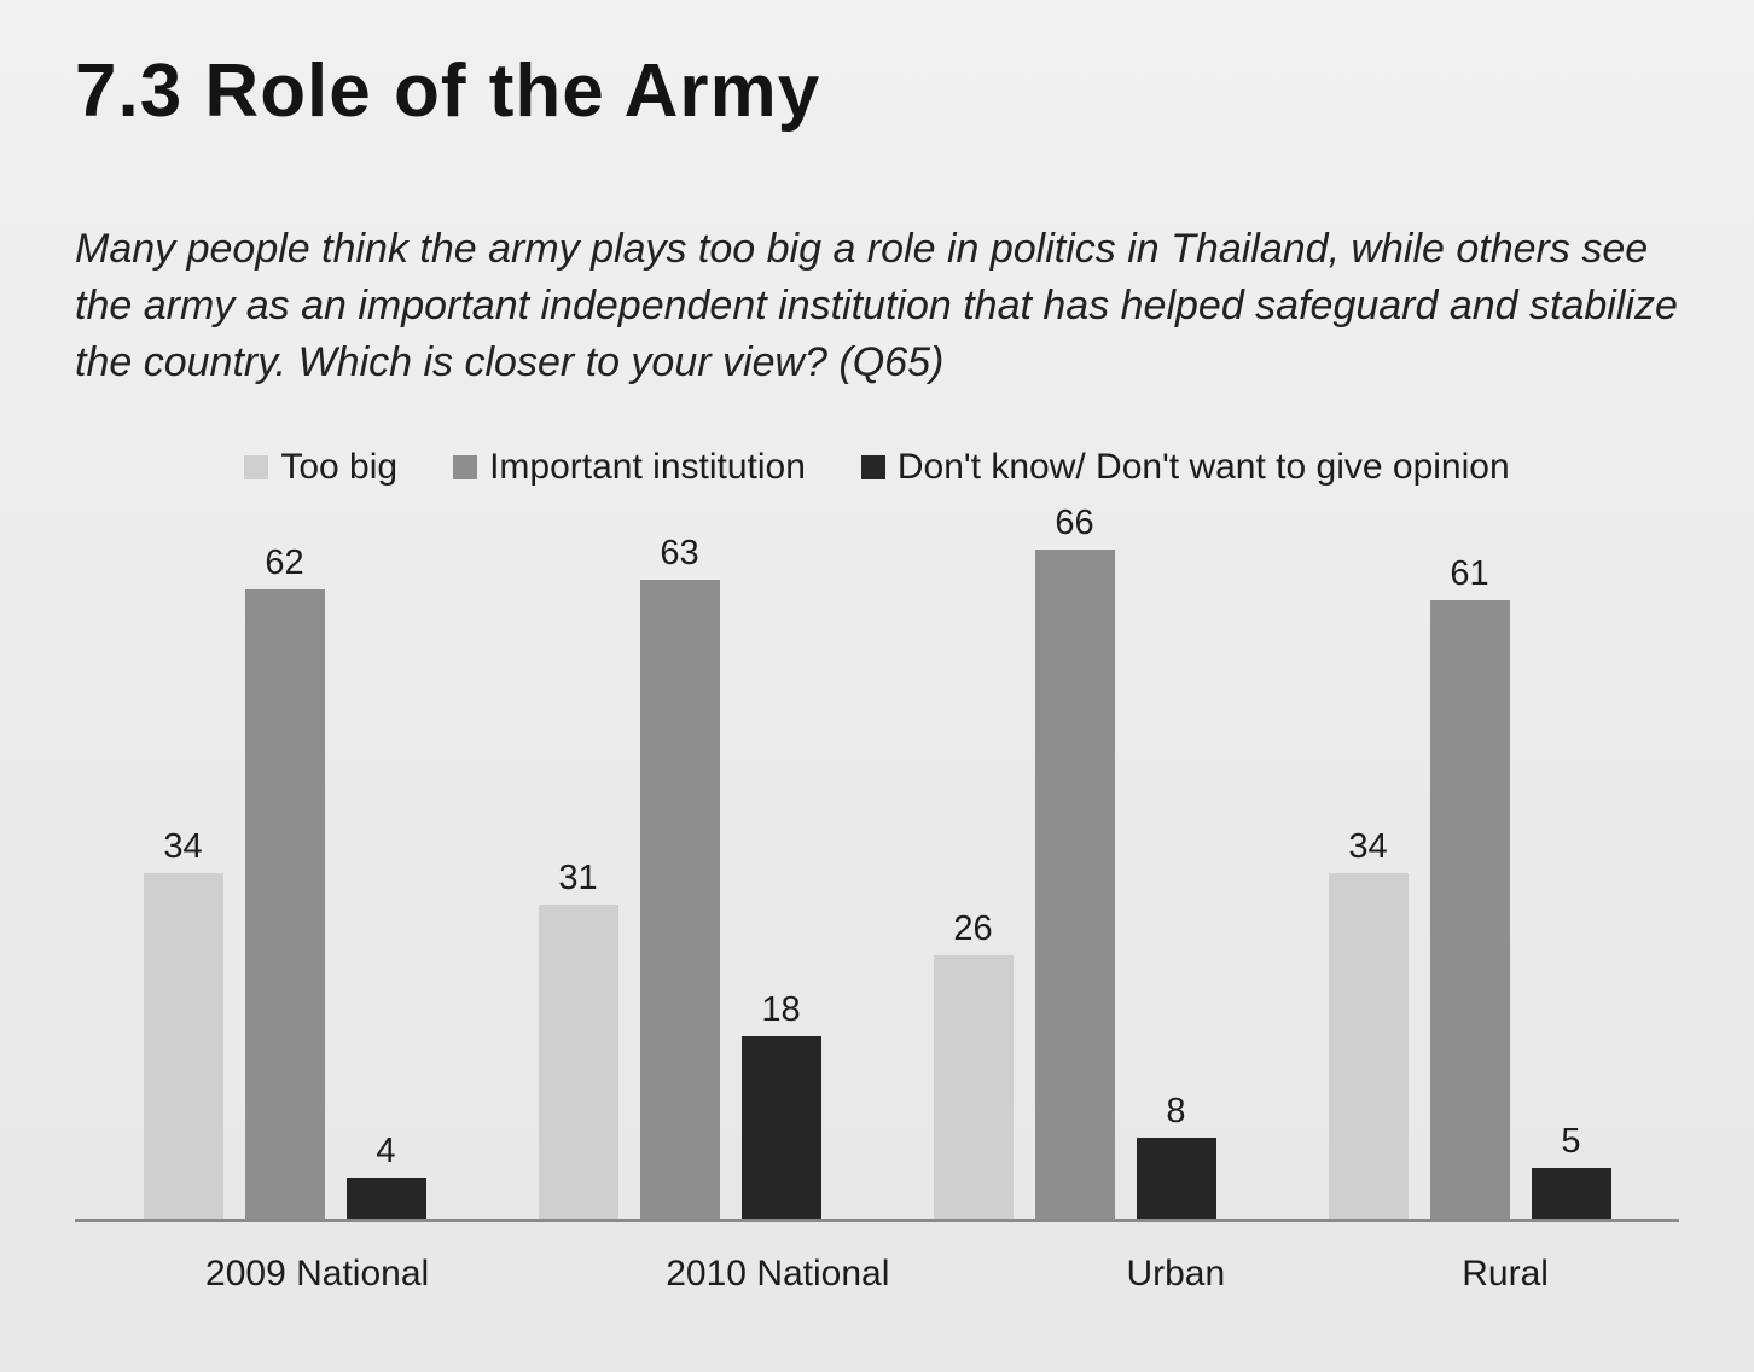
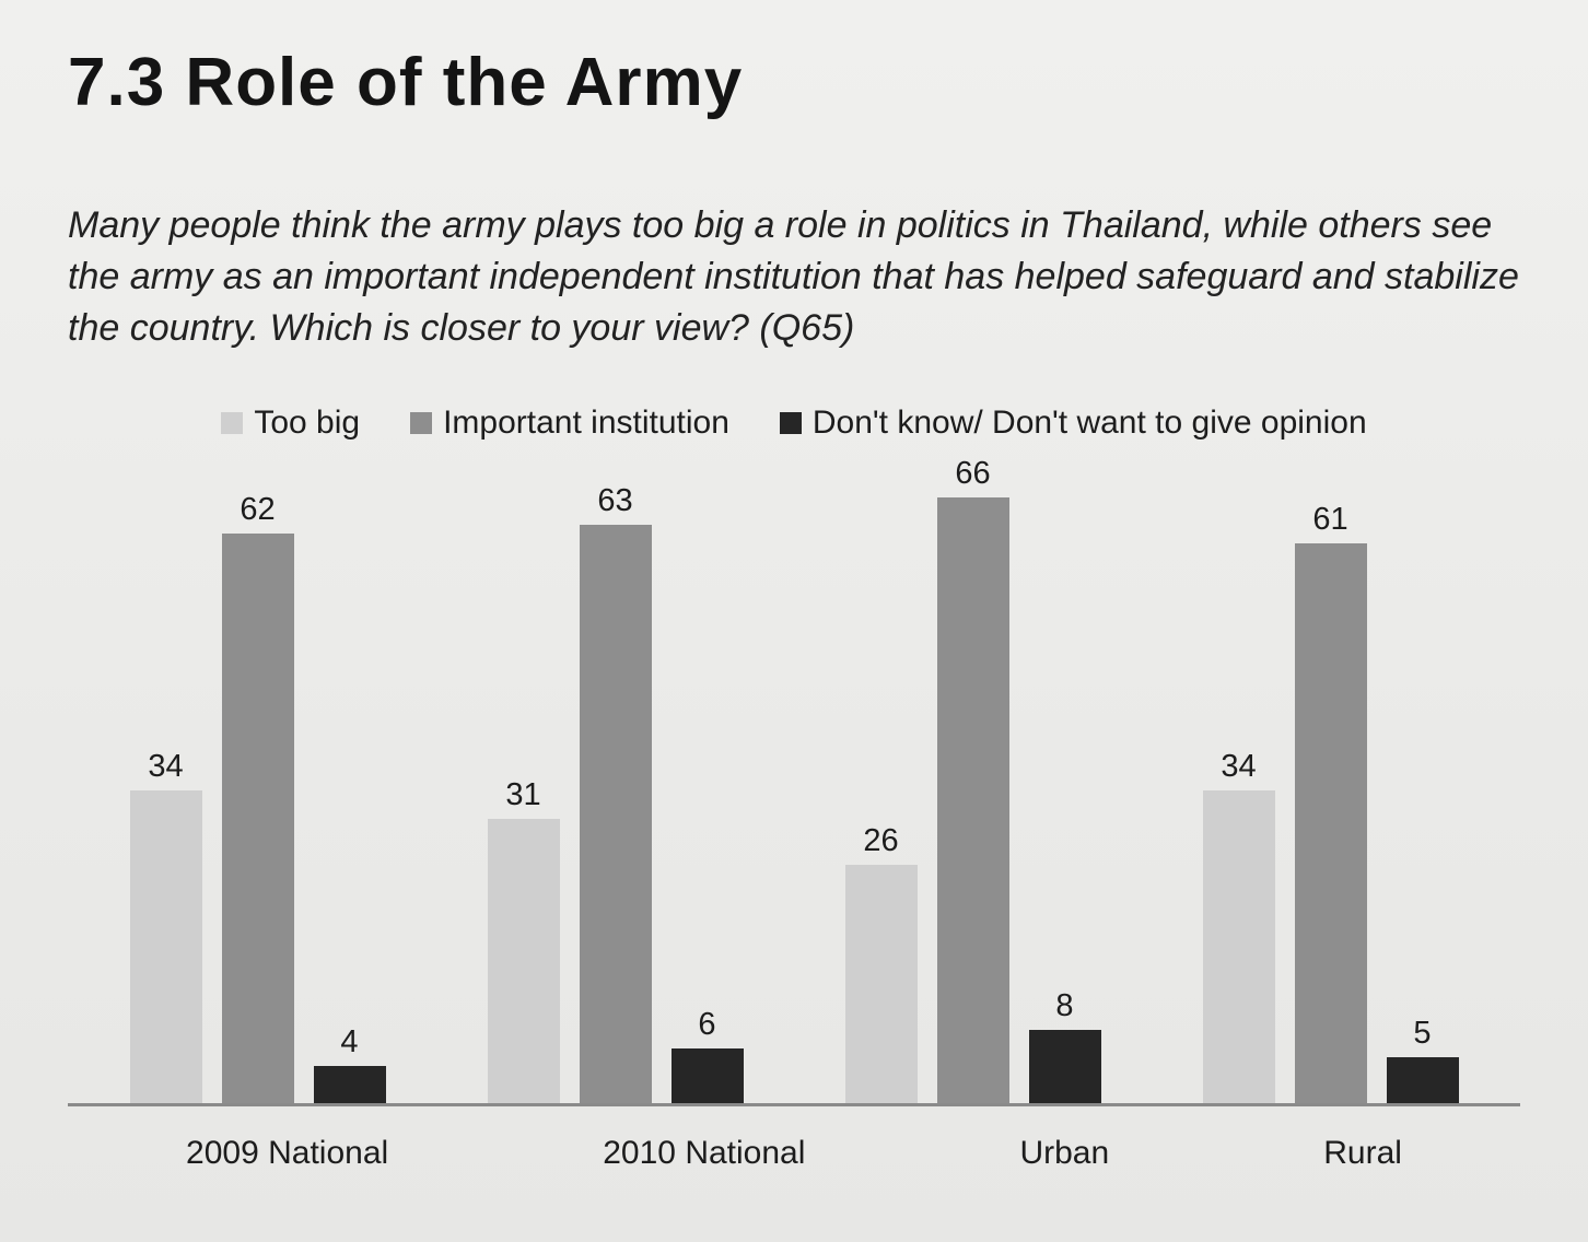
Don't know/ Don't want to give opinion/2010 National: 18 -> 6
